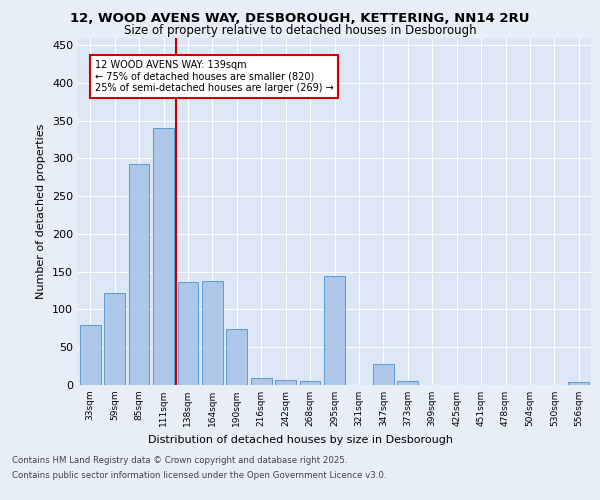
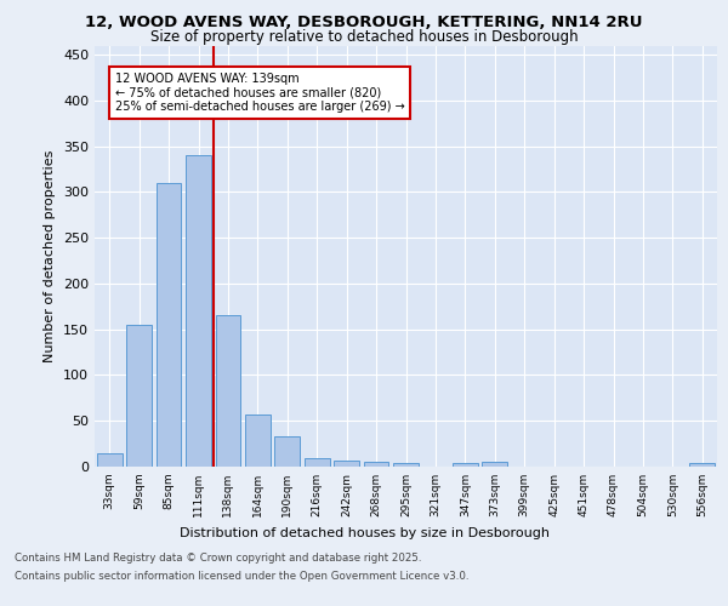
33sqm: 80 -> 15
59sqm: 122 -> 155
85sqm: 292 -> 310
138sqm: 136 -> 165
164sqm: 138 -> 57
190sqm: 74 -> 33
295sqm: 144 -> 4
347sqm: 28 -> 4
